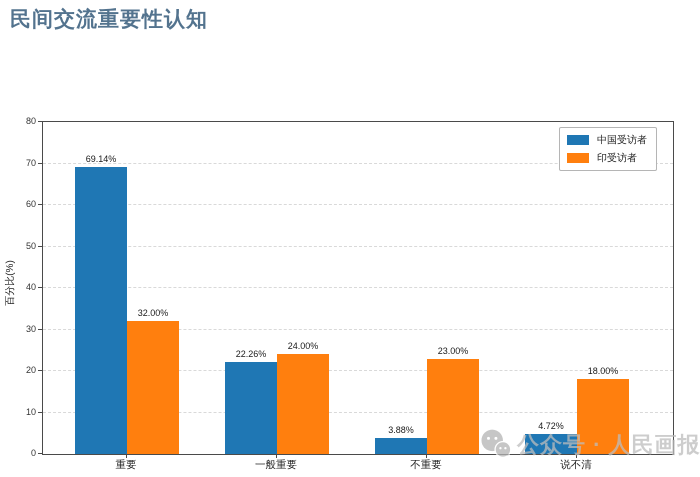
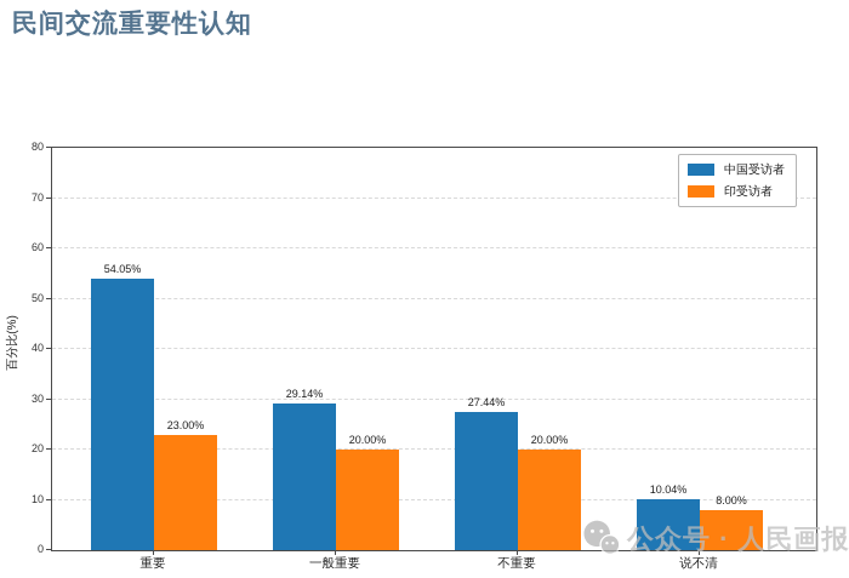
中国受访者/重要: 69.14% -> 54.05%
印受访者/重要: 32.00% -> 23.00%
中国受访者/一般重要: 22.26% -> 29.14%
印受访者/一般重要: 24.00% -> 20.00%
中国受访者/不重要: 3.88% -> 27.44%
印受访者/不重要: 23.00% -> 20.00%
中国受访者/说不清: 4.72% -> 10.04%
印受访者/说不清: 18.00% -> 8.00%
